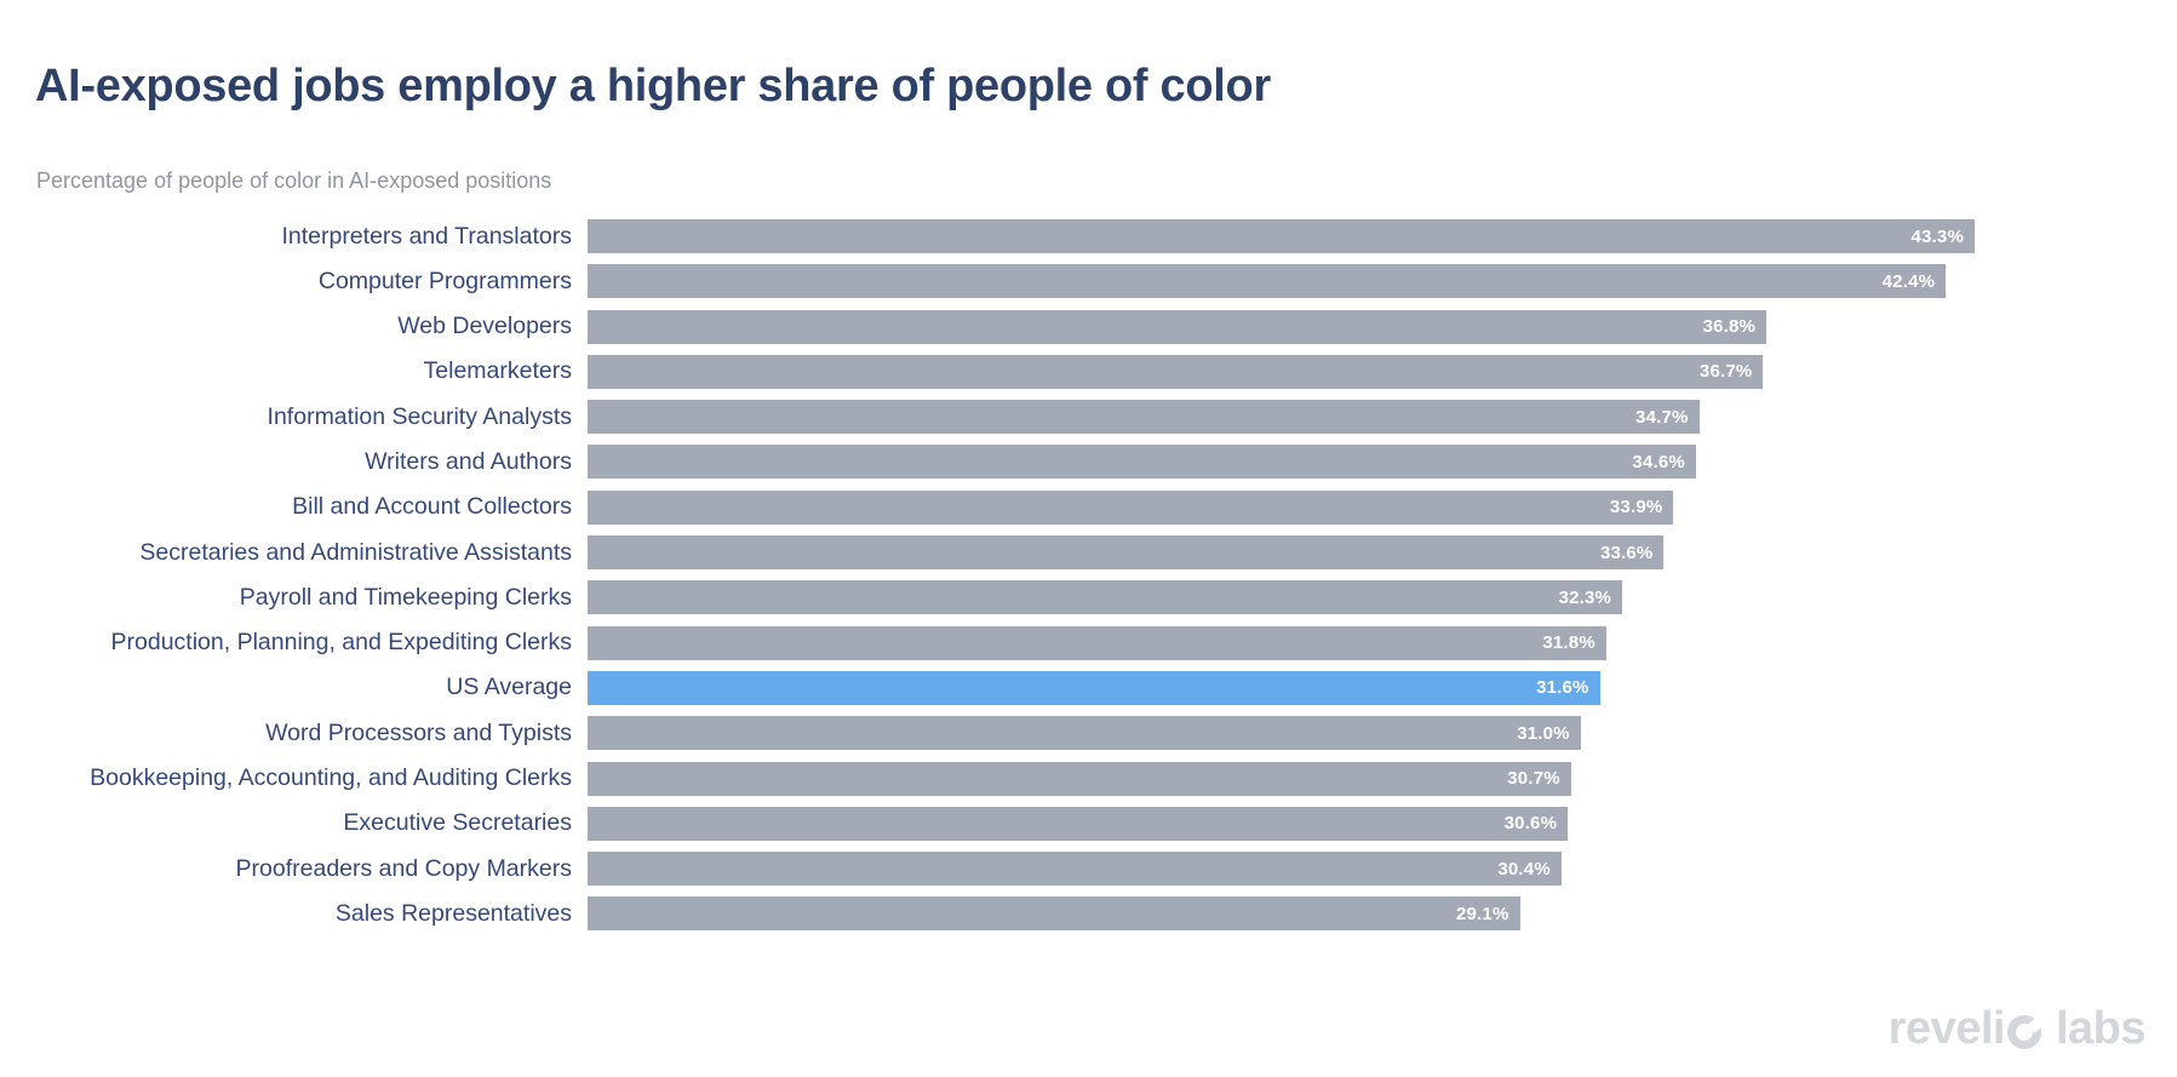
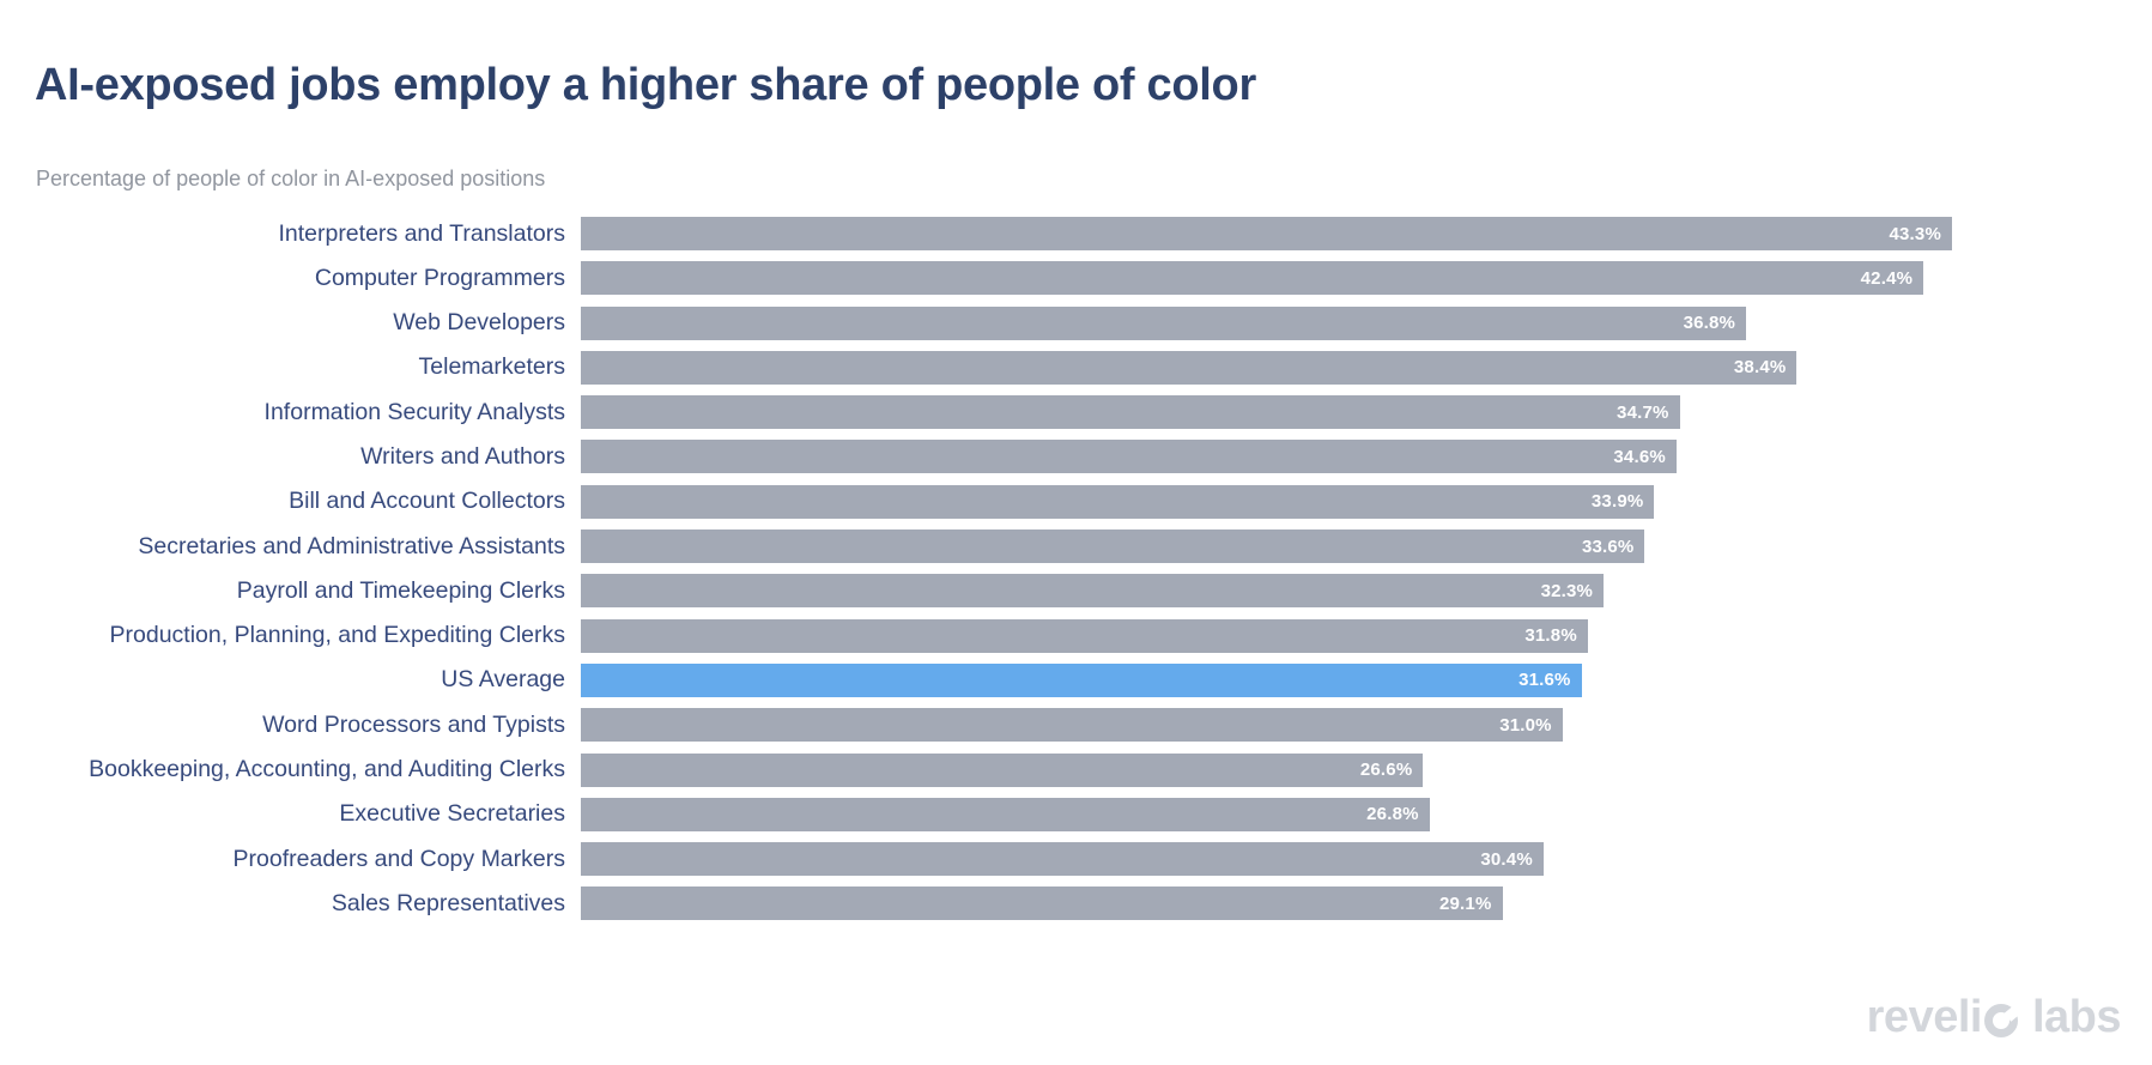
Telemarketers: 36.7% -> 38.4%
Bookkeeping, Accounting, and Auditing Clerks: 30.7% -> 26.6%
Executive Secretaries: 30.6% -> 26.8%
